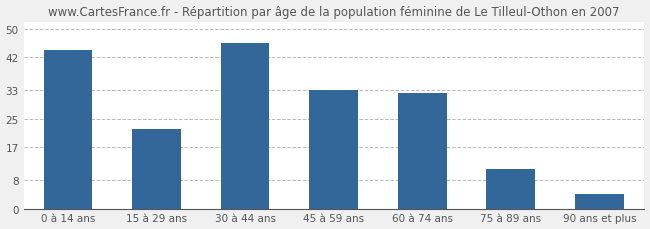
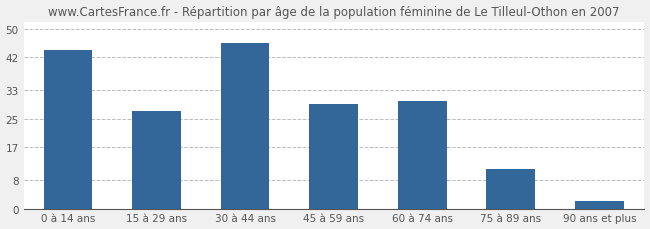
15 à 29 ans: 22 -> 27
45 à 59 ans: 33 -> 29
60 à 74 ans: 32 -> 30
90 ans et plus: 4 -> 2
